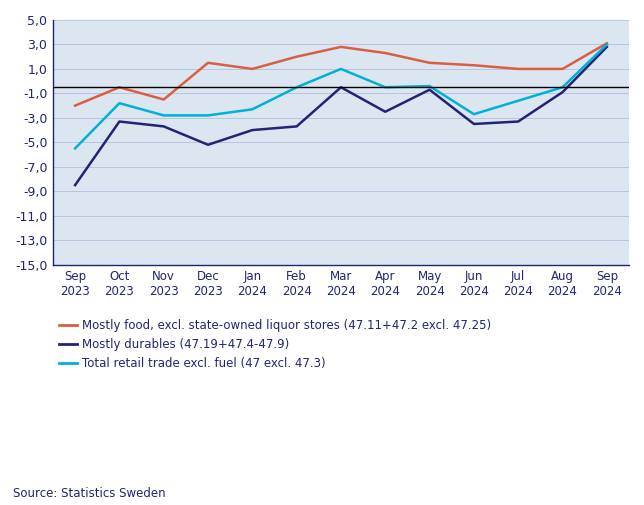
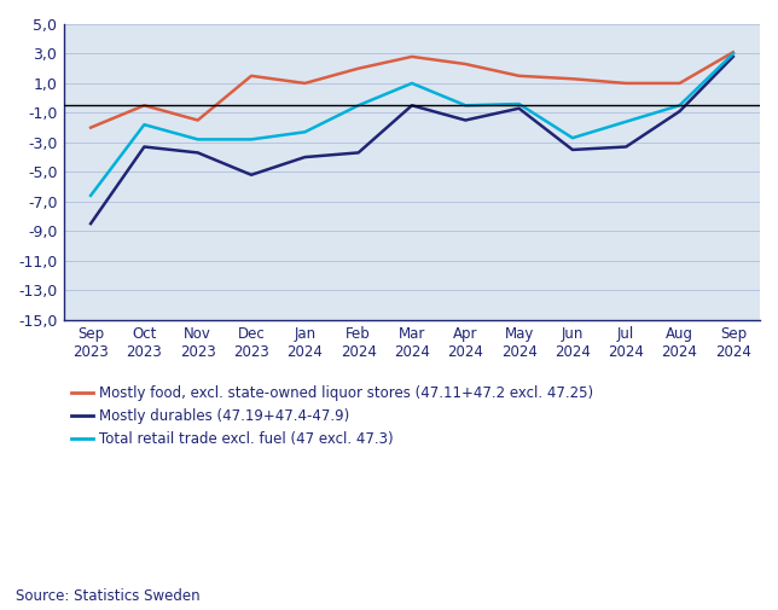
Total retail trade excl. fuel (47 excl. 47.3)/Sep 2023: -5,5 -> -6,6
Mostly durables (47.19+47.4-47.9)/Apr 2024: -2,5 -> -1,5
